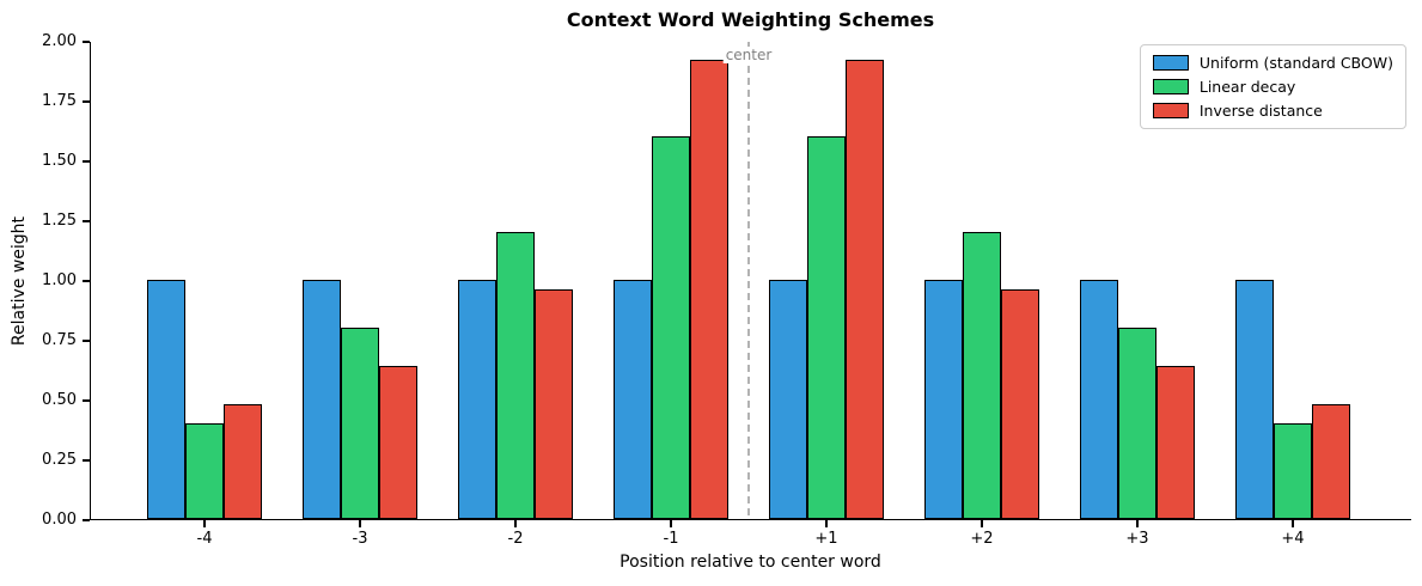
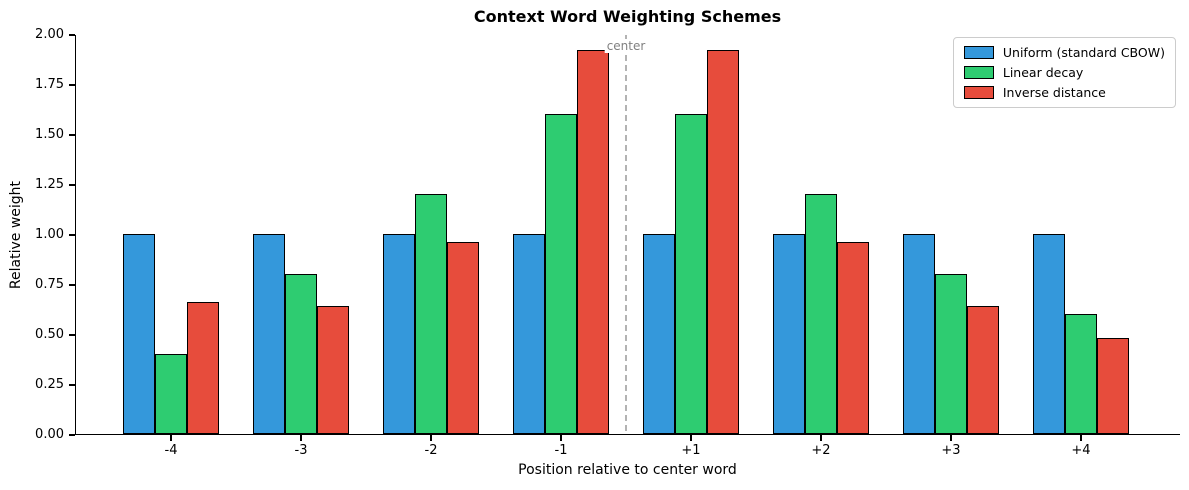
Inverse distance/-4: 0.48 -> 0.66
Linear decay/+4: 0.4 -> 0.6
